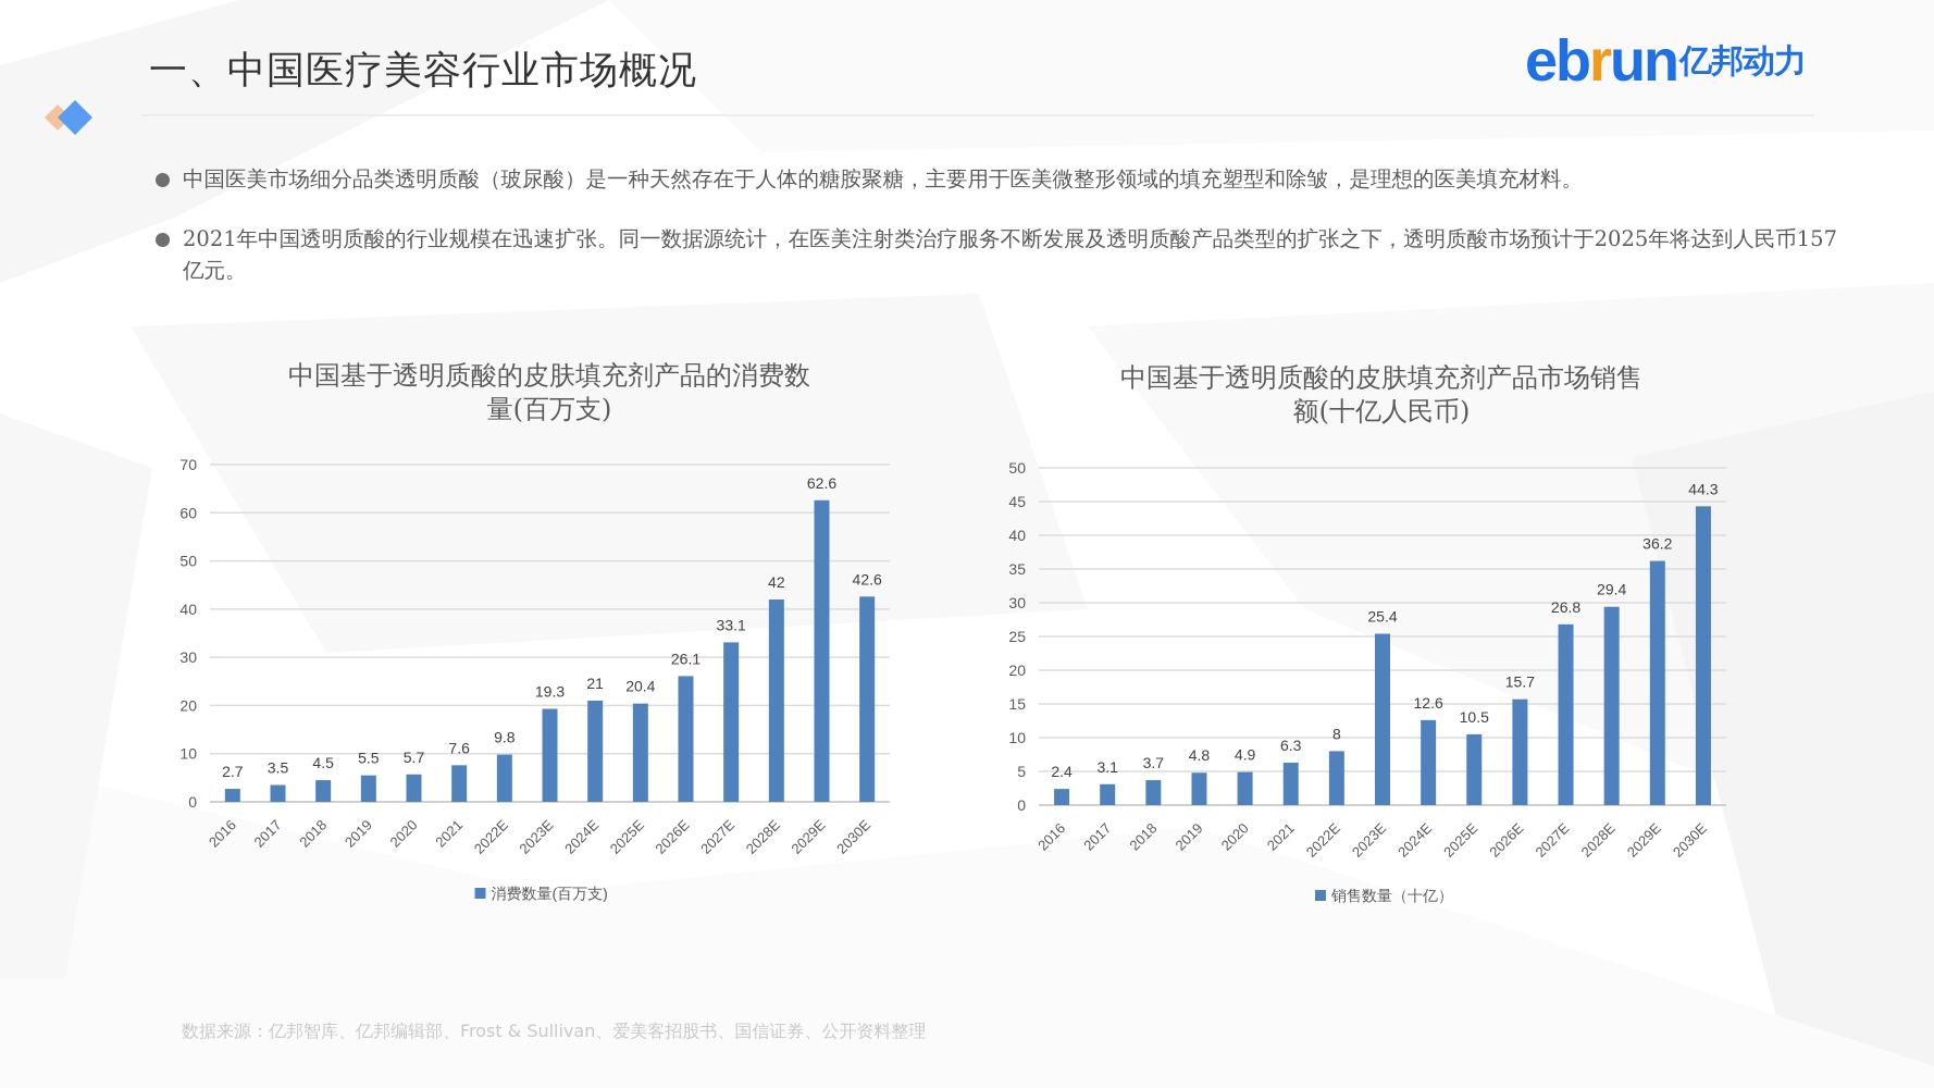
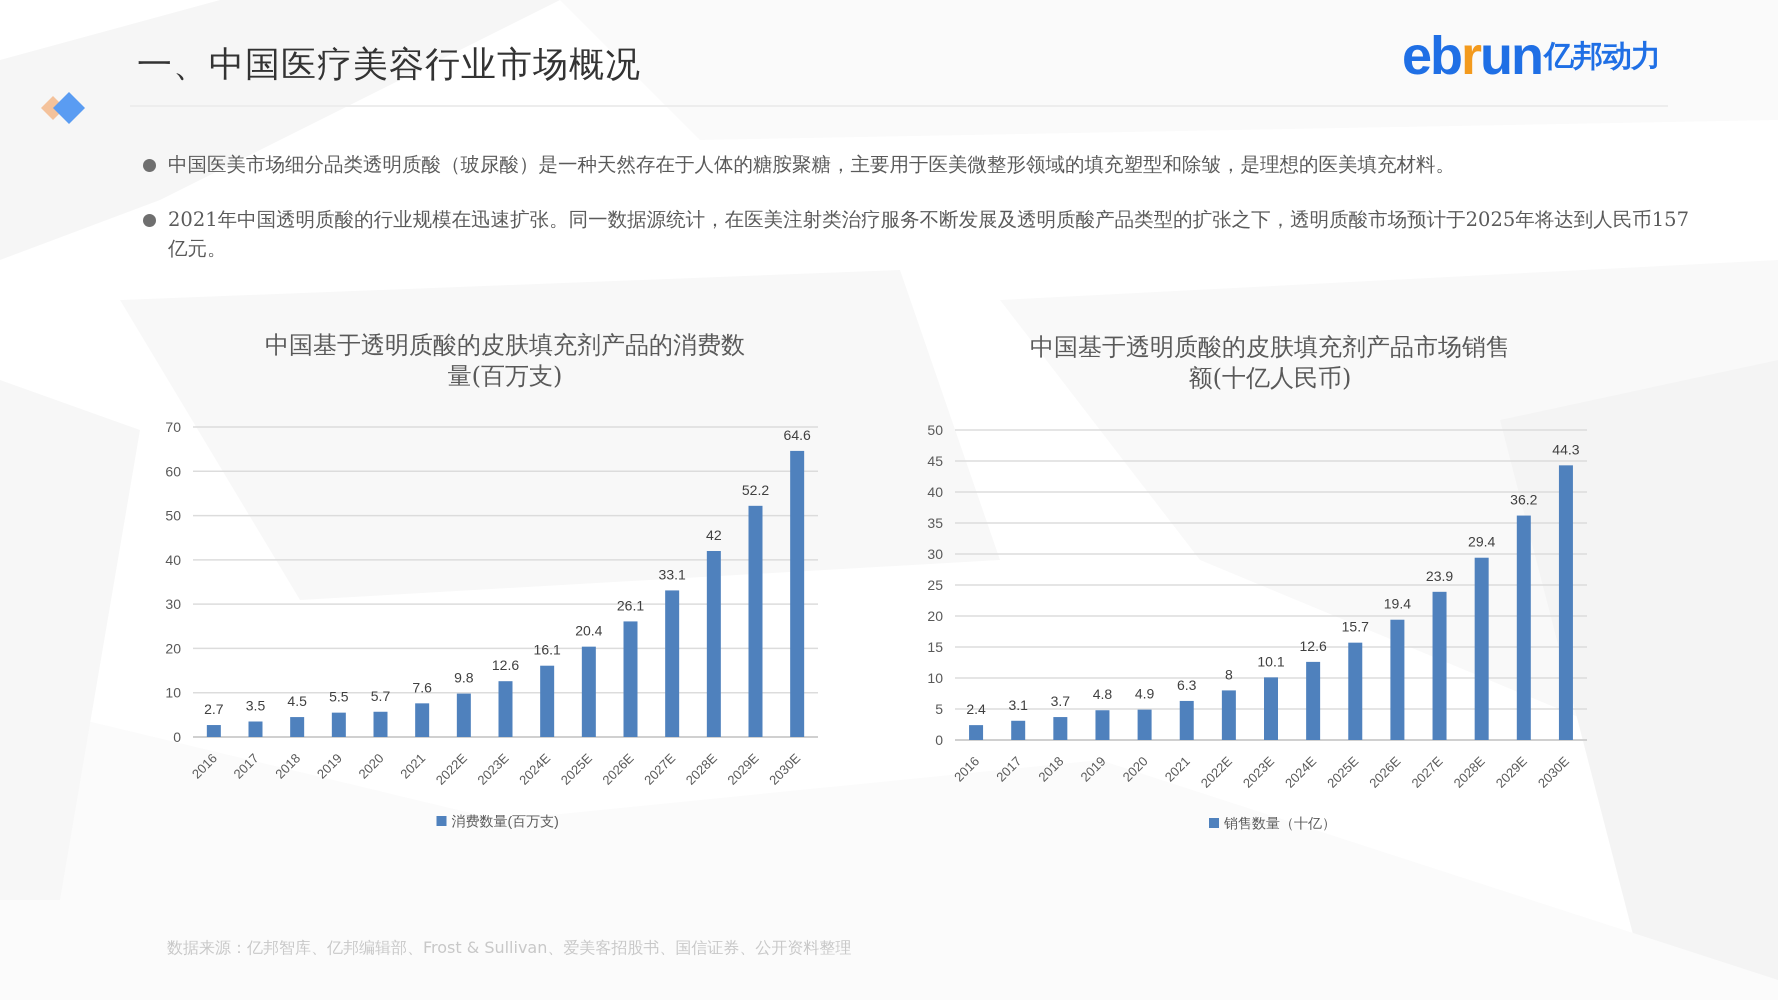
中国基于透明质酸的皮肤填充剂产品的消费数量(百万支)/2023E: 19.3 -> 12.6
中国基于透明质酸的皮肤填充剂产品的消费数量(百万支)/2024E: 21 -> 16.1
中国基于透明质酸的皮肤填充剂产品的消费数量(百万支)/2029E: 62.6 -> 52.2
中国基于透明质酸的皮肤填充剂产品的消费数量(百万支)/2030E: 42.6 -> 64.6
中国基于透明质酸的皮肤填充剂产品市场销售额(十亿人民币)/2023E: 25.4 -> 10.1
中国基于透明质酸的皮肤填充剂产品市场销售额(十亿人民币)/2025E: 10.5 -> 15.7
中国基于透明质酸的皮肤填充剂产品市场销售额(十亿人民币)/2026E: 15.7 -> 19.4
中国基于透明质酸的皮肤填充剂产品市场销售额(十亿人民币)/2027E: 26.8 -> 23.9
